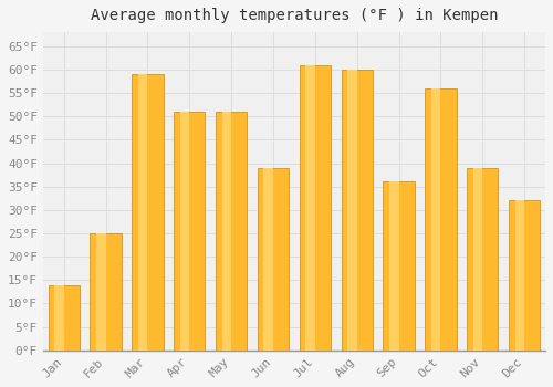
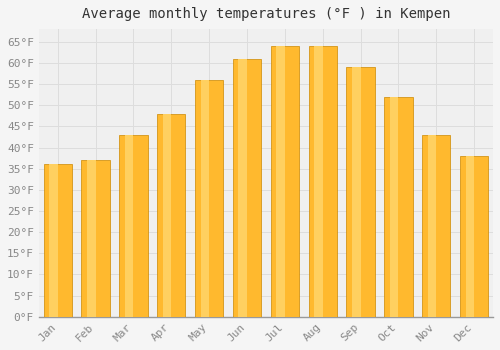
Jan: 14°F -> 36°F
Feb: 25°F -> 37°F
Mar: 59°F -> 43°F
Apr: 51°F -> 48°F
May: 51°F -> 56°F
Jun: 39°F -> 61°F
Jul: 61°F -> 64°F
Aug: 60°F -> 64°F
Sep: 36°F -> 59°F
Oct: 56°F -> 52°F
Nov: 39°F -> 43°F
Dec: 32°F -> 38°F
